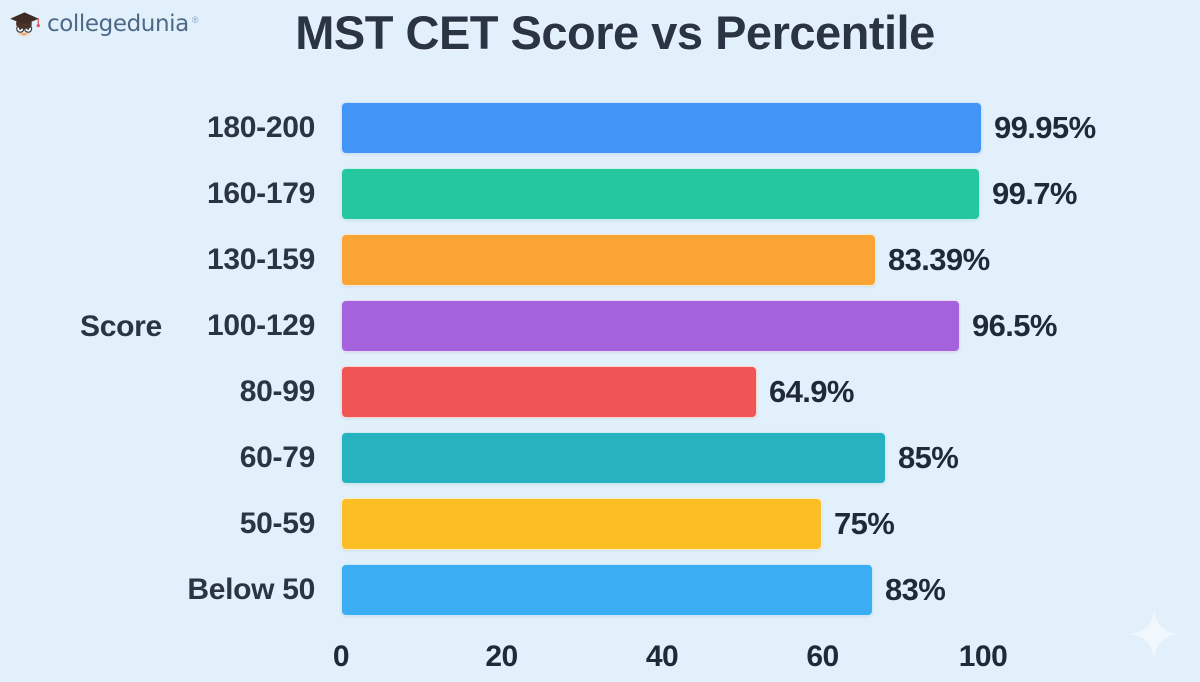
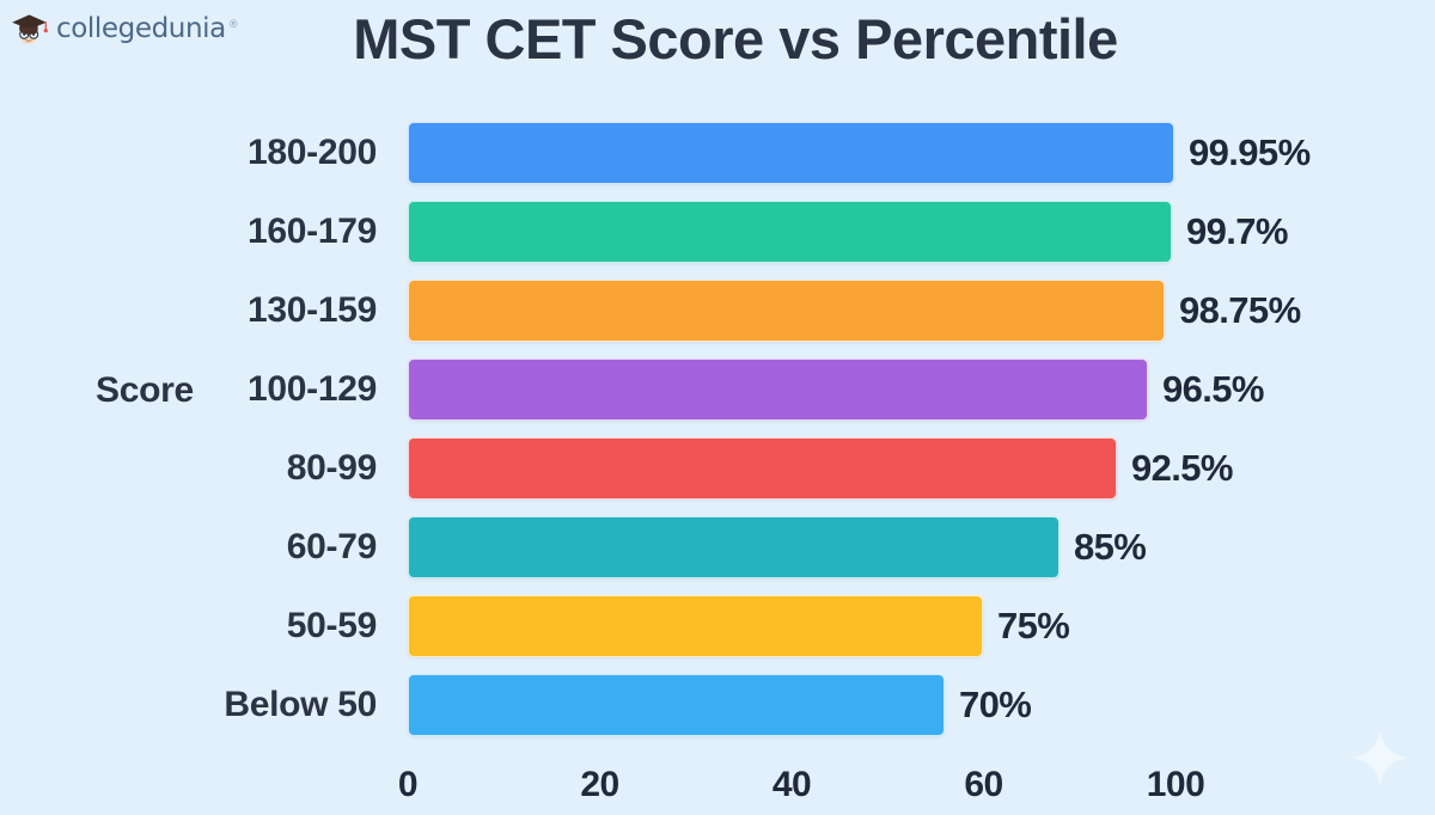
130-159: 83.39% -> 98.75%
80-99: 64.9% -> 92.5%
Below 50: 83% -> 70%
